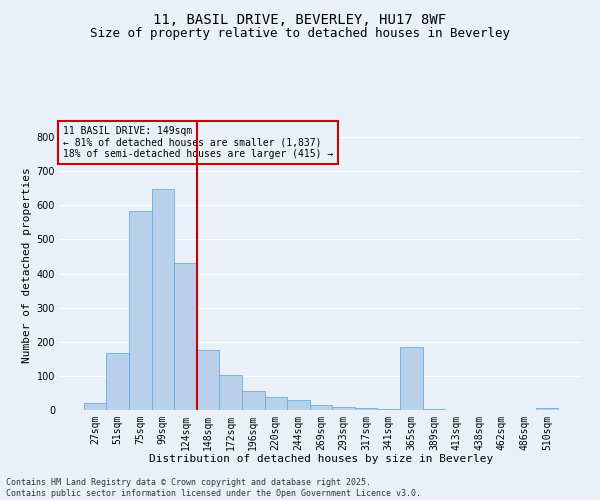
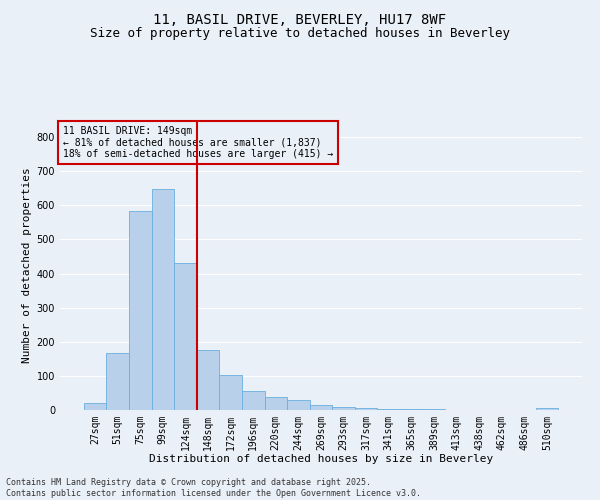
365sqm: 185 -> 3
